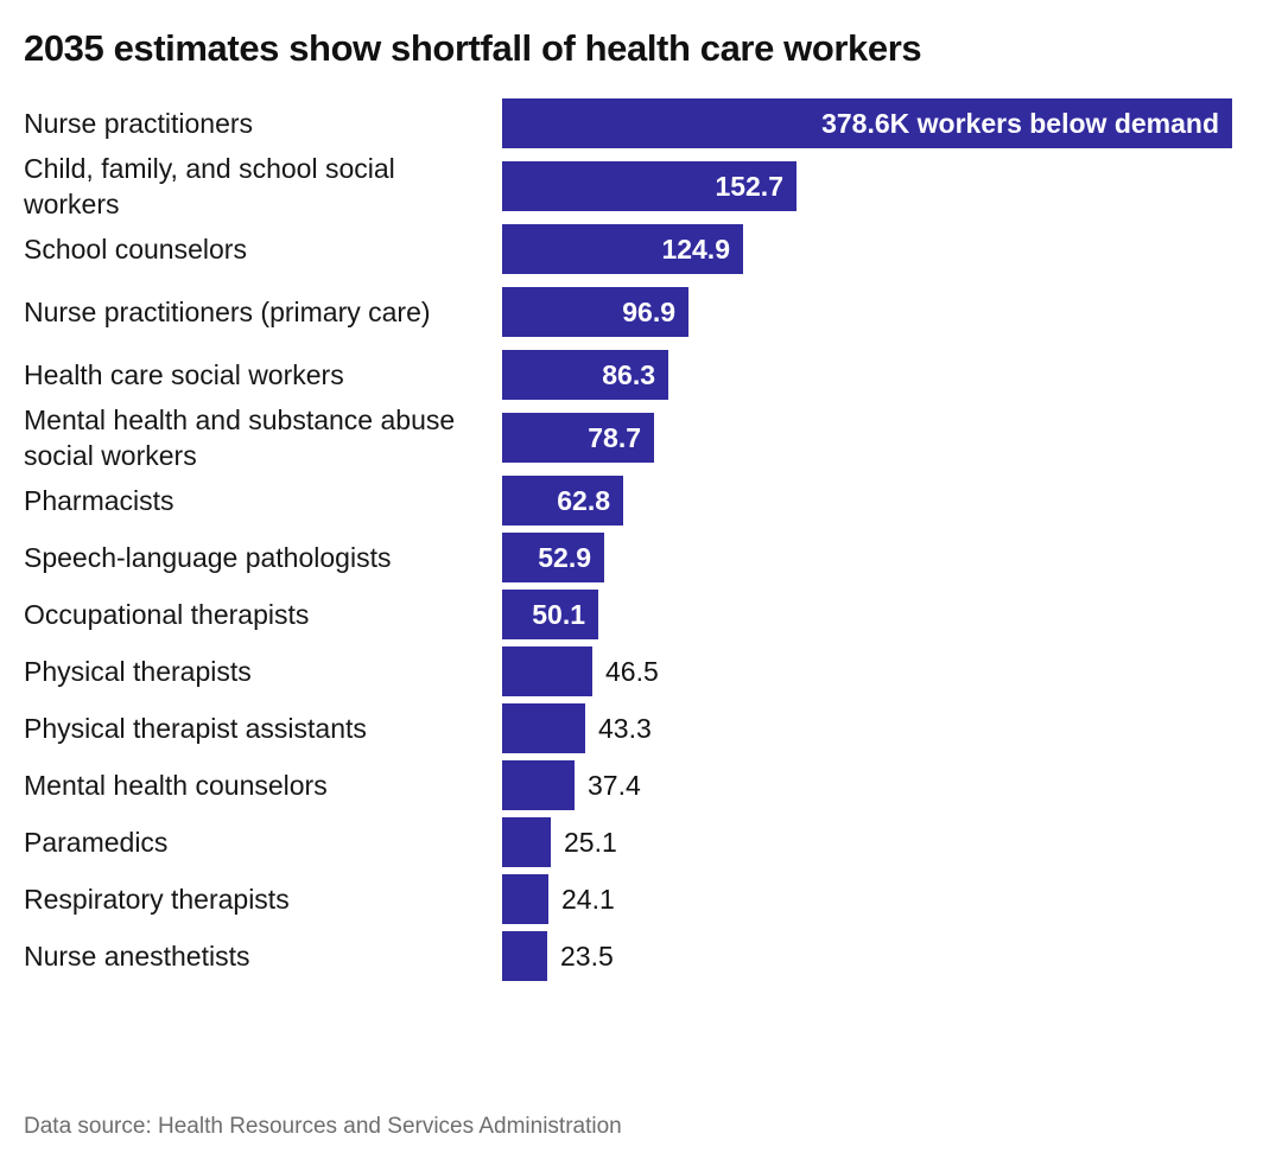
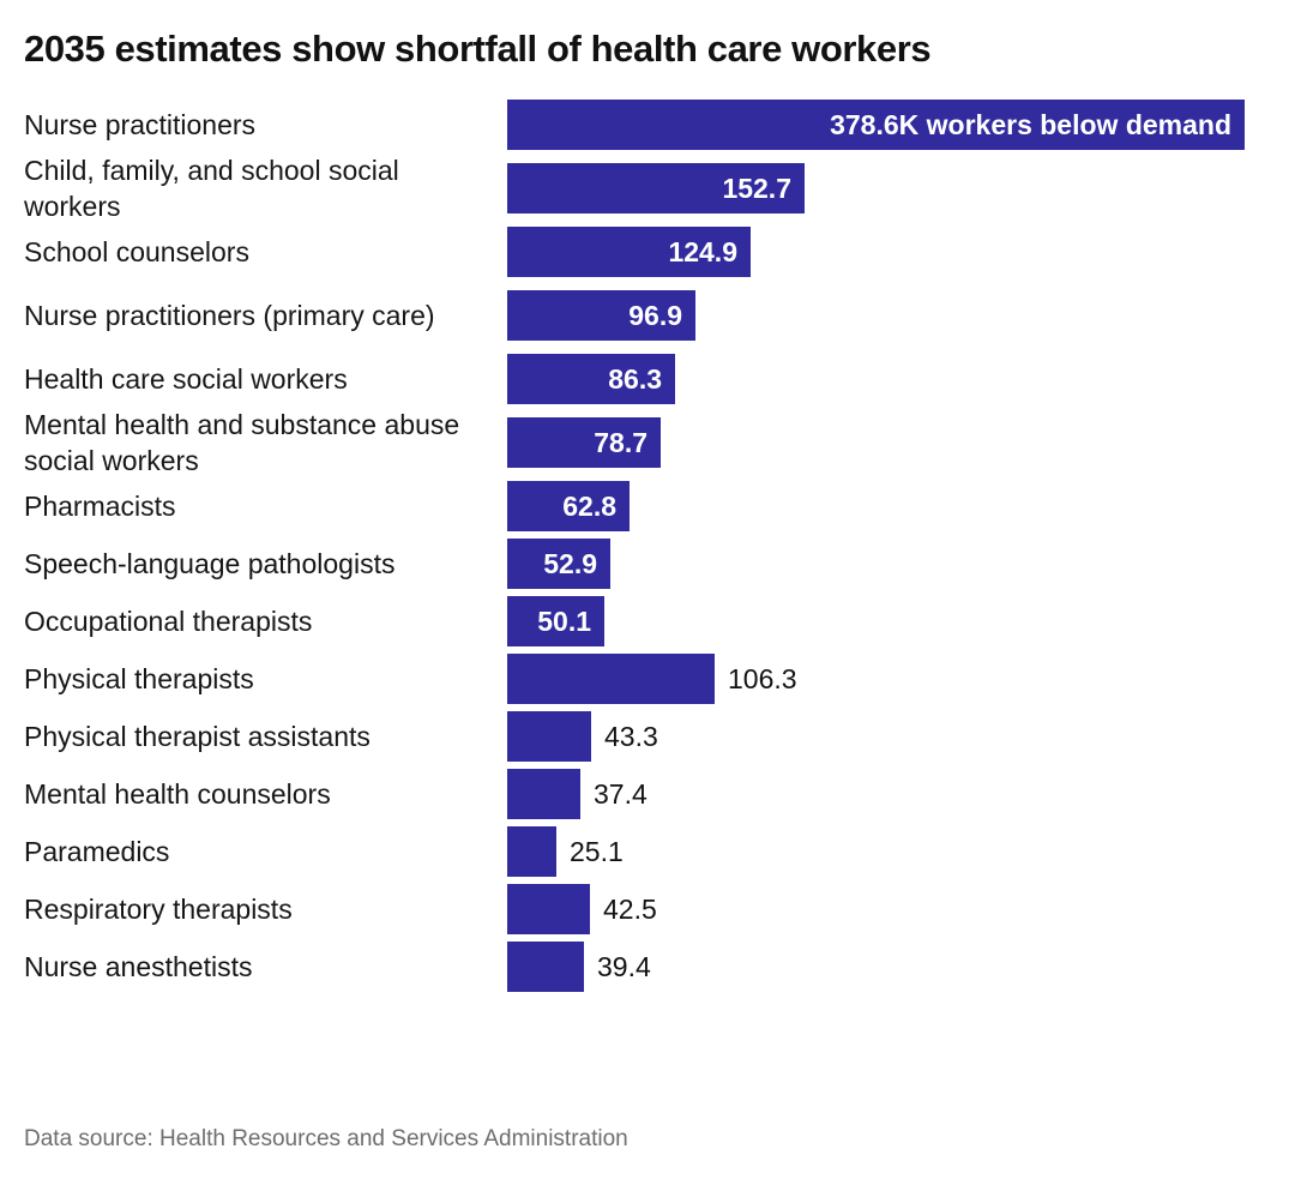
Physical therapists: 46.5 -> 106.3
Respiratory therapists: 24.1 -> 42.5
Nurse anesthetists: 23.5 -> 39.4
